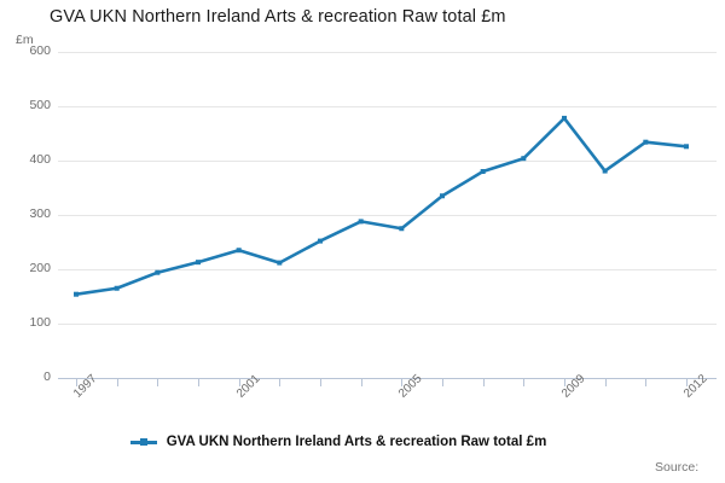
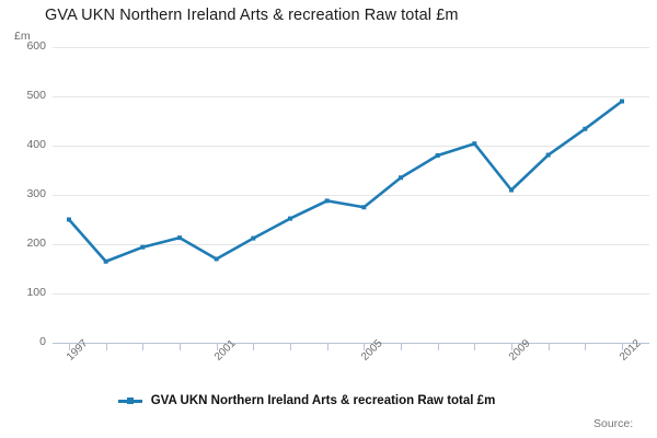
1997: 150 -> 250
2001: 240 -> 170
2009: 480 -> 310
2012: 430 -> 490
